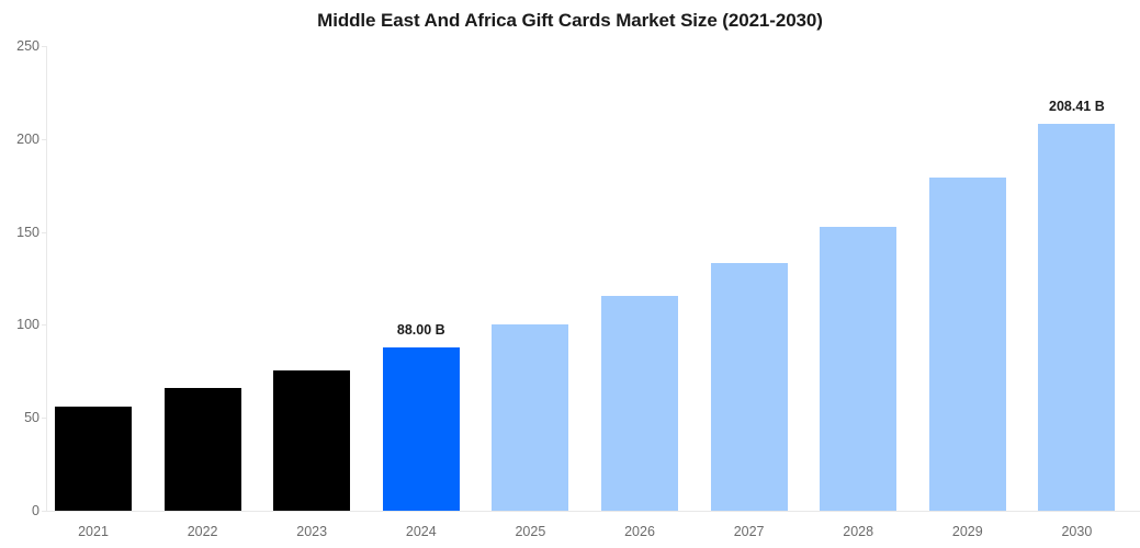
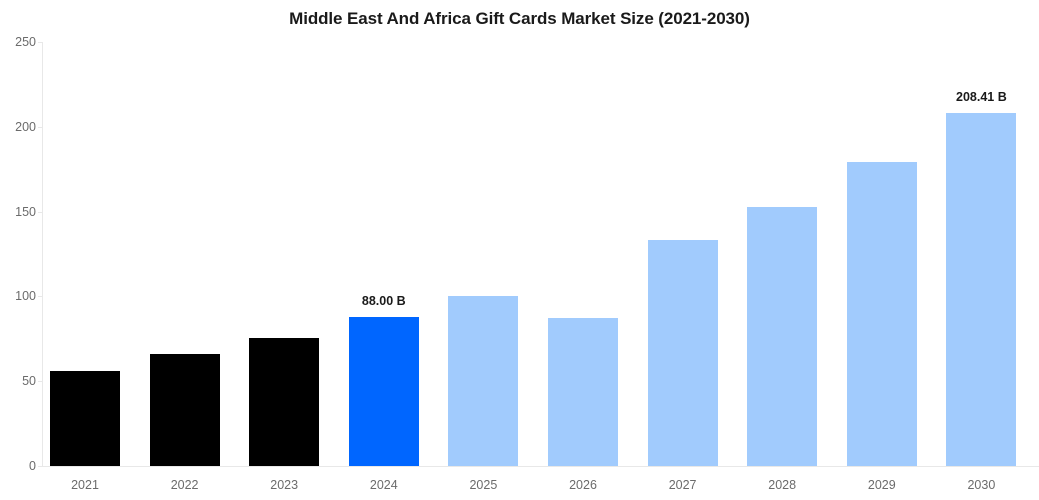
2026: 116 -> 87
